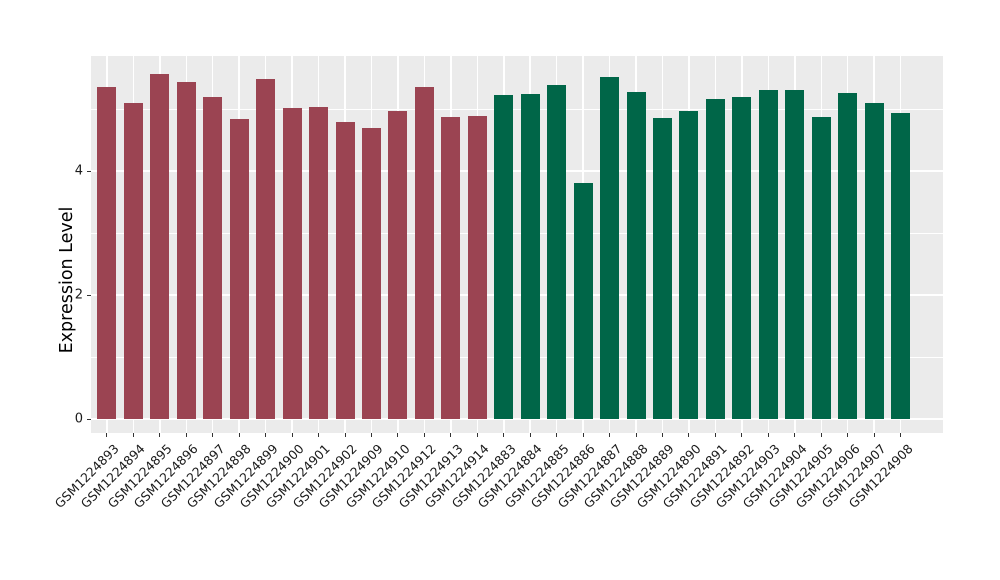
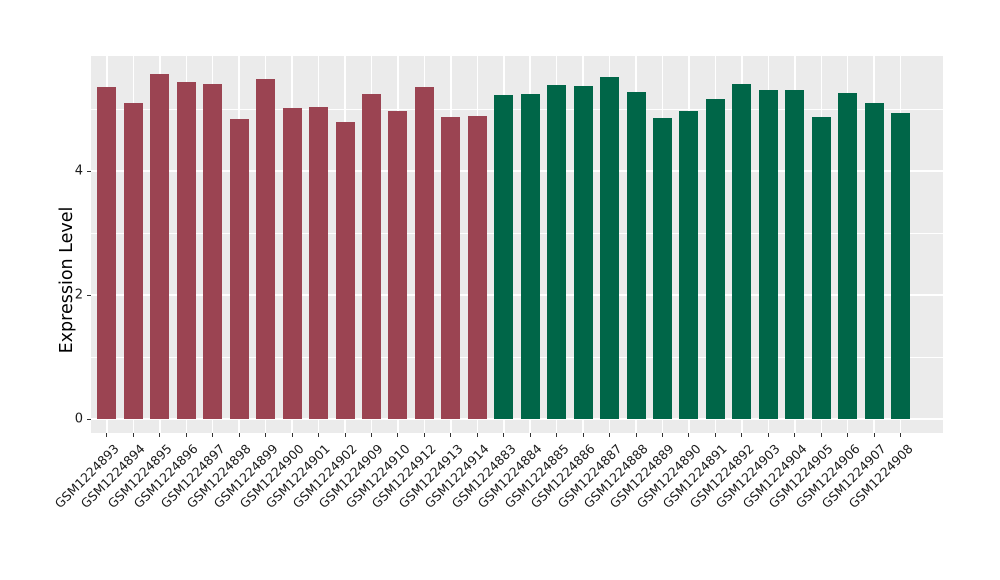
GSM1224897: 5.2 -> 5.4
GSM1224909: 4.7 -> 5.2
GSM1224886: 3.8 -> 5.4
GSM1224892: 5.2 -> 5.4
